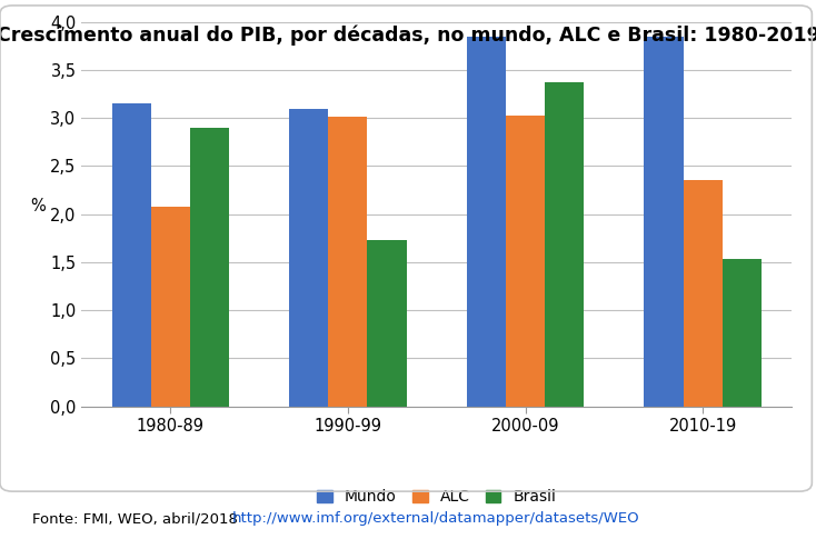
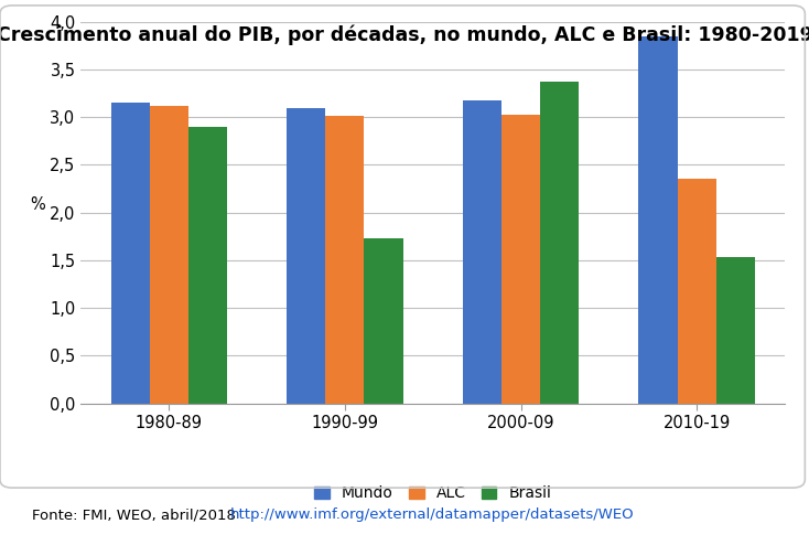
ALC/1980-89: 2,08 -> 3,12
Mundo/2000-09: 3,85 -> 3,18
